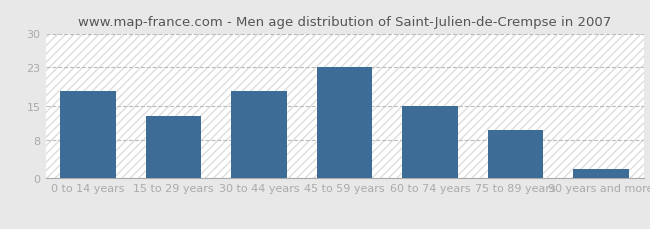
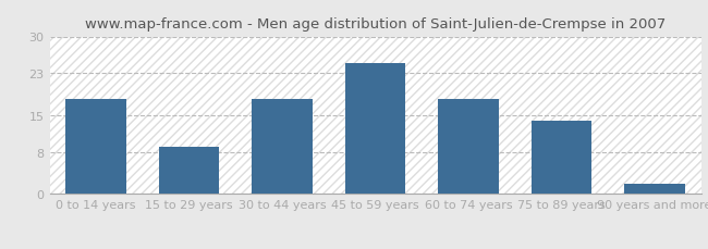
15 to 29 years: 13 -> 9
45 to 59 years: 23 -> 25
60 to 74 years: 15 -> 18
75 to 89 years: 10 -> 14
